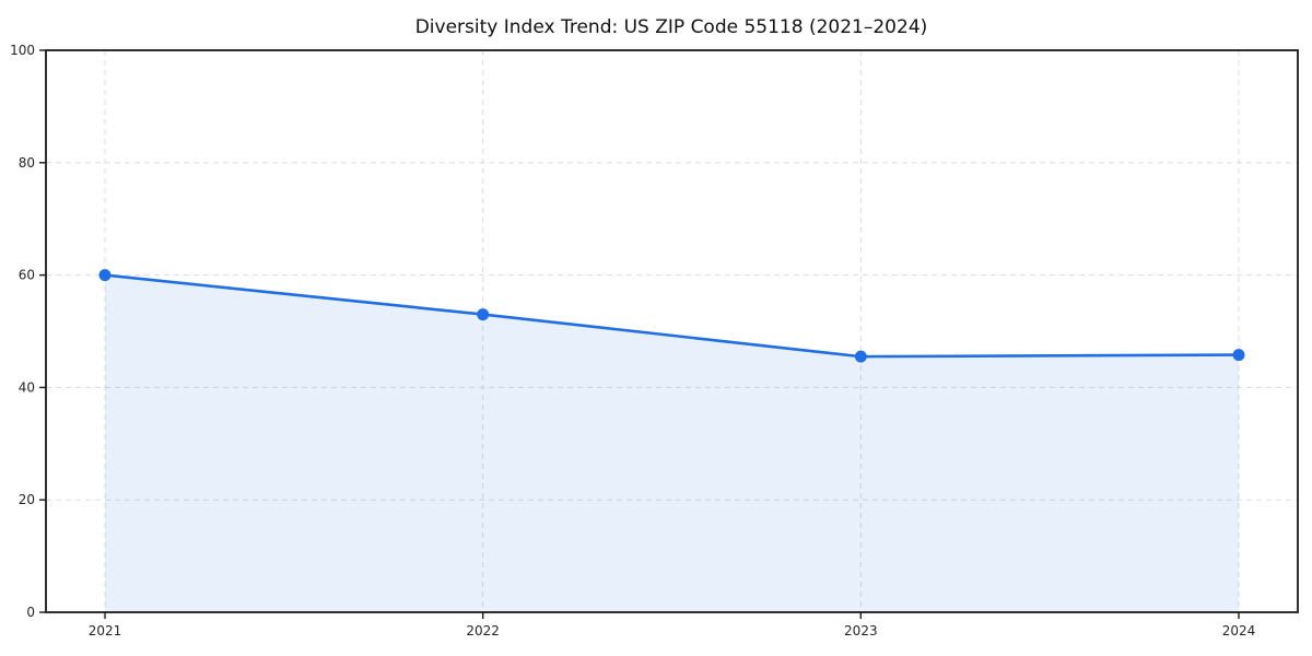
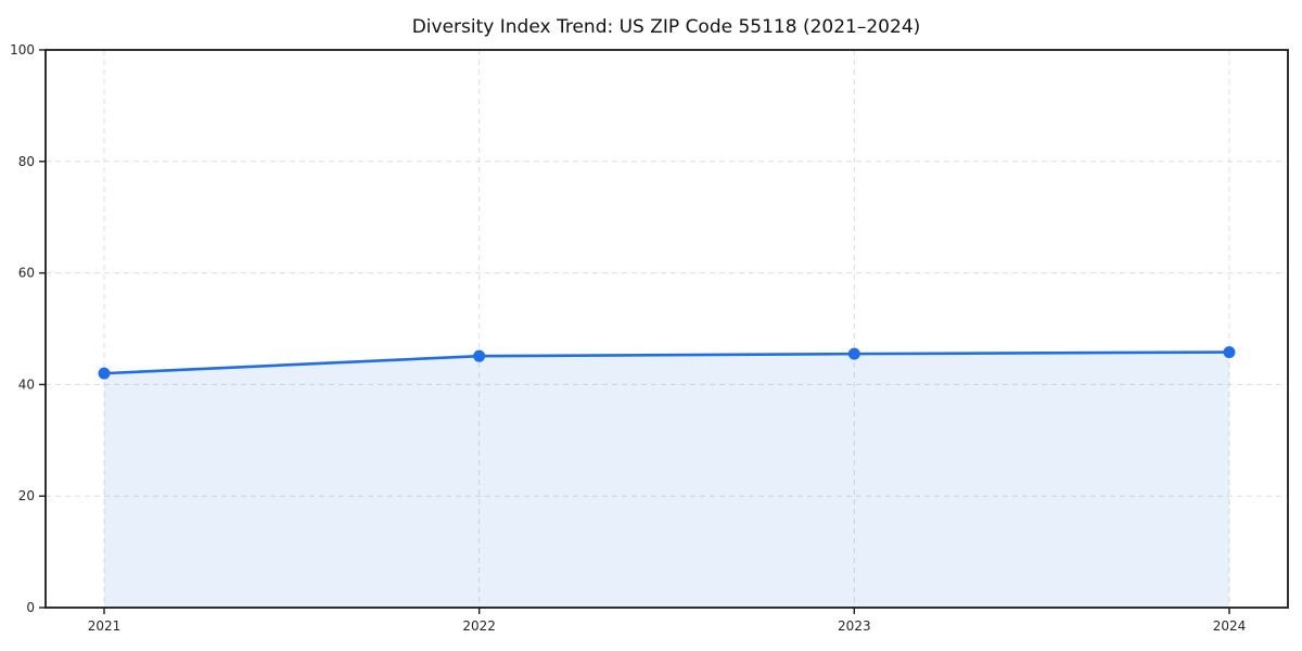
2021: 60 -> 42
2022: 53 -> 45
